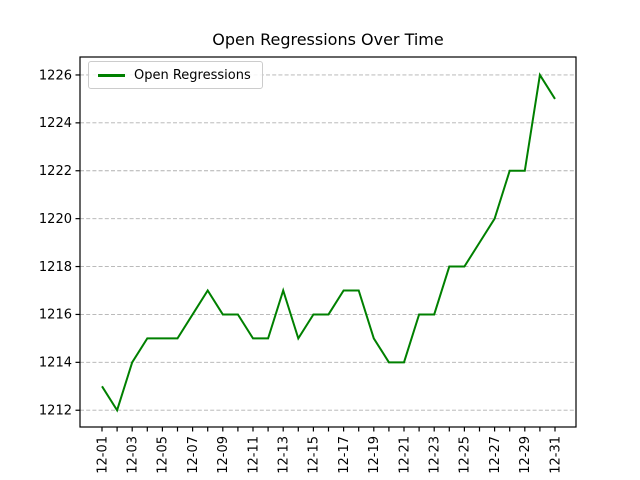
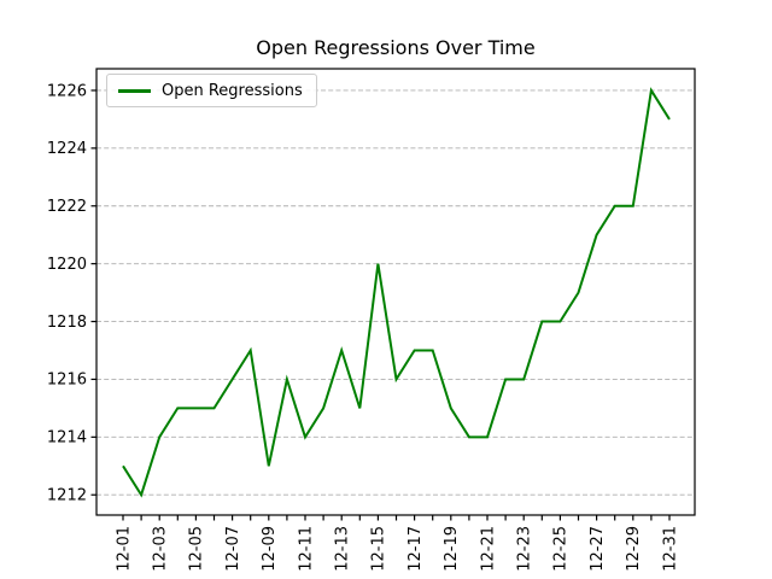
12-09: 1216 -> 1213
12-11: 1215 -> 1214
12-15: 1216 -> 1220
12-27: 1220 -> 1221
